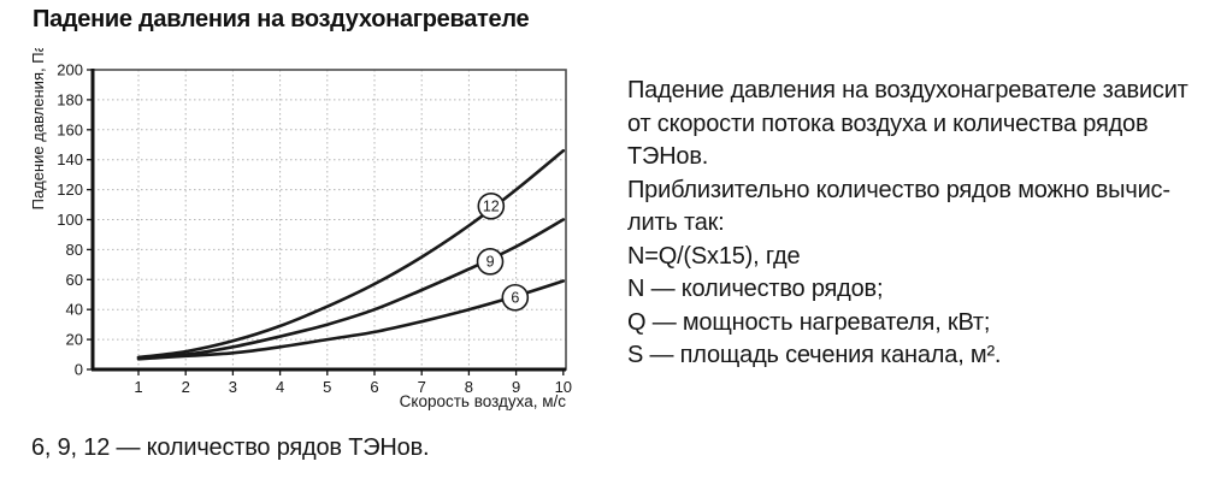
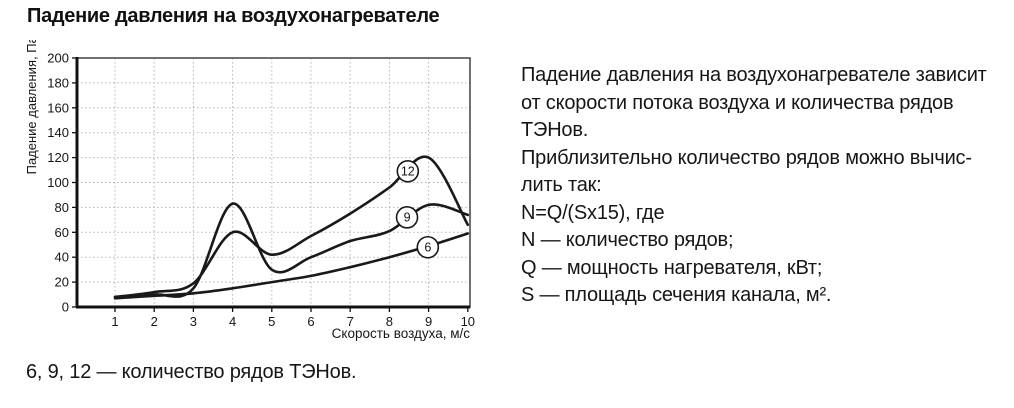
12/4: 29 -> 60
9/4: 22 -> 83
9/8: 67 -> 61
12/10: 146 -> 66
9/10: 100 -> 74
